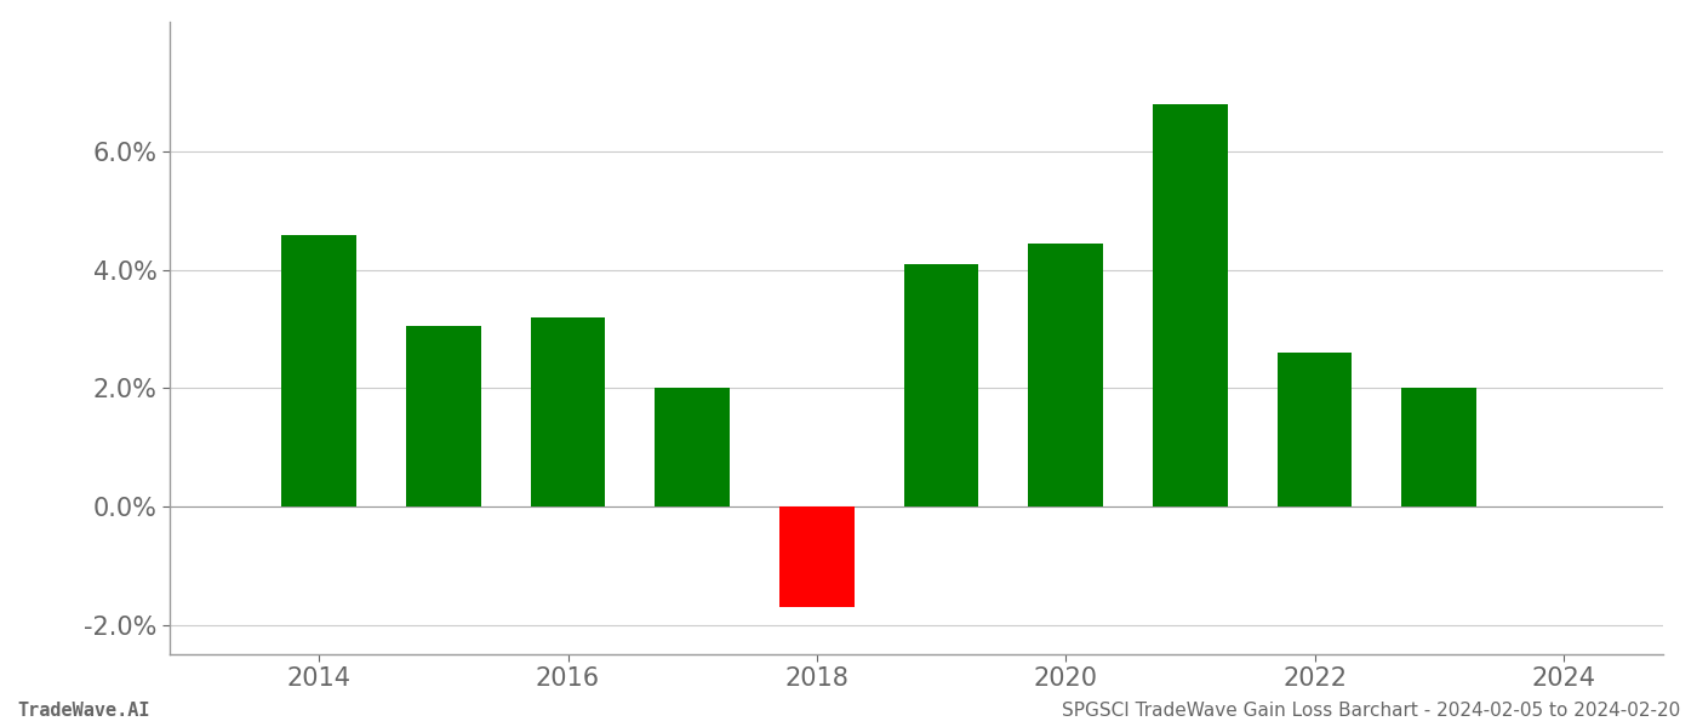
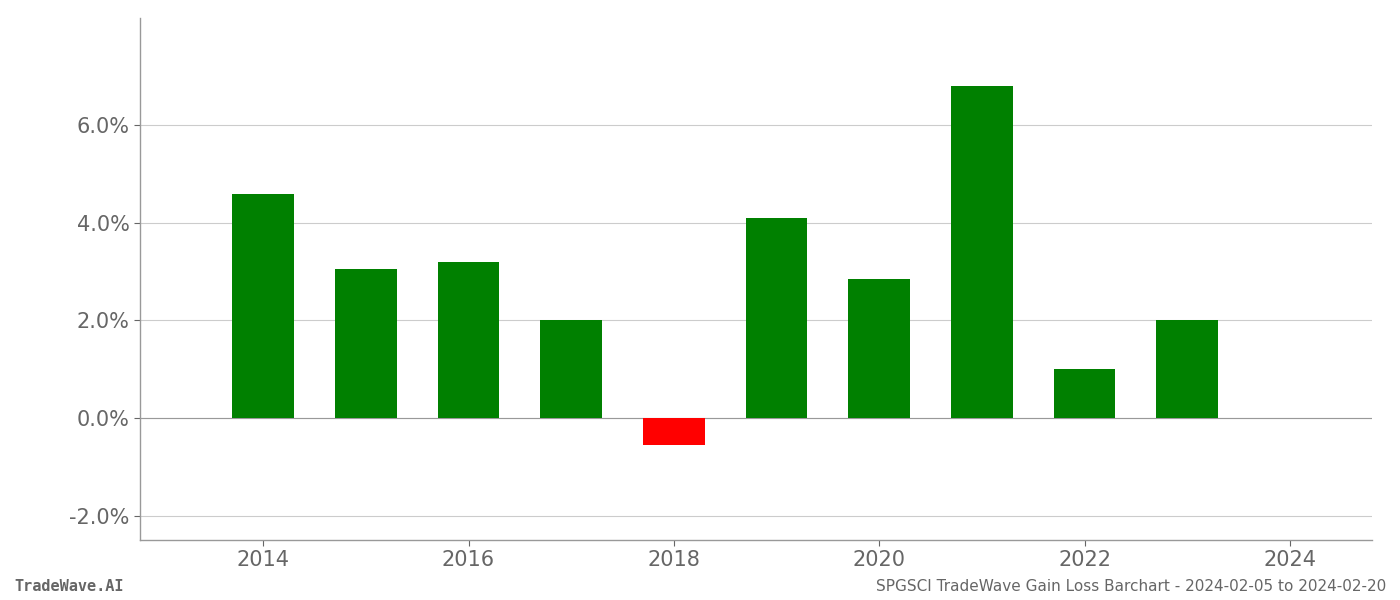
2018: -1.70% -> -0.55%
2020: 4.45% -> 2.85%
2022: 2.60% -> 1.00%
